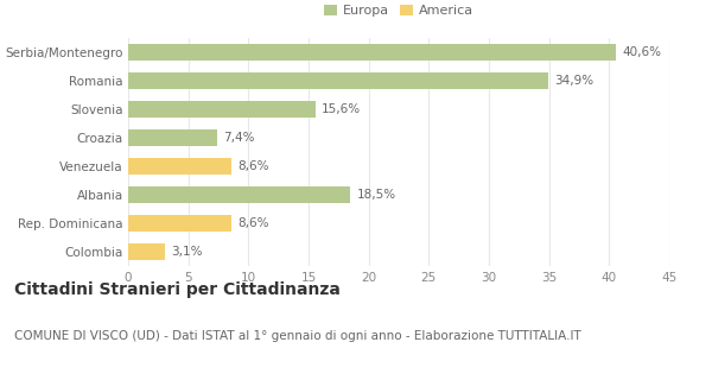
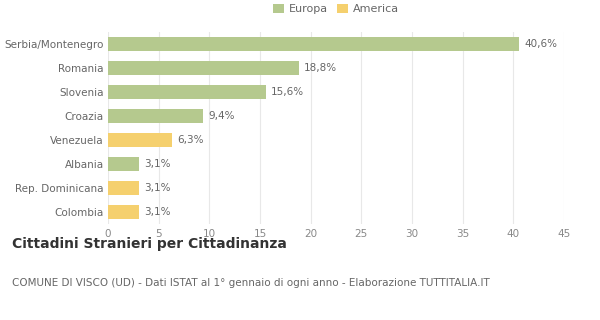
Romania: 34,9% -> 18,8%
Croazia: 7,4% -> 9,4%
Venezuela: 8,6% -> 6,3%
Albania: 18,5% -> 3,1%
Rep. Dominicana: 8,6% -> 3,1%
